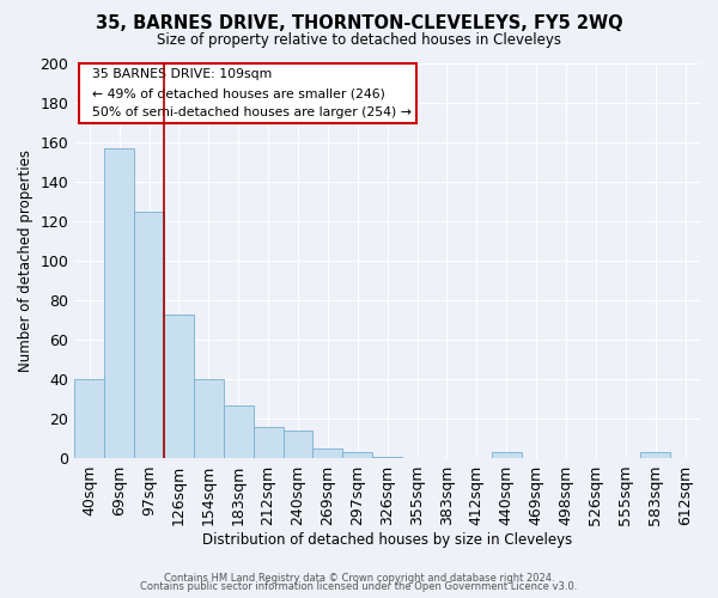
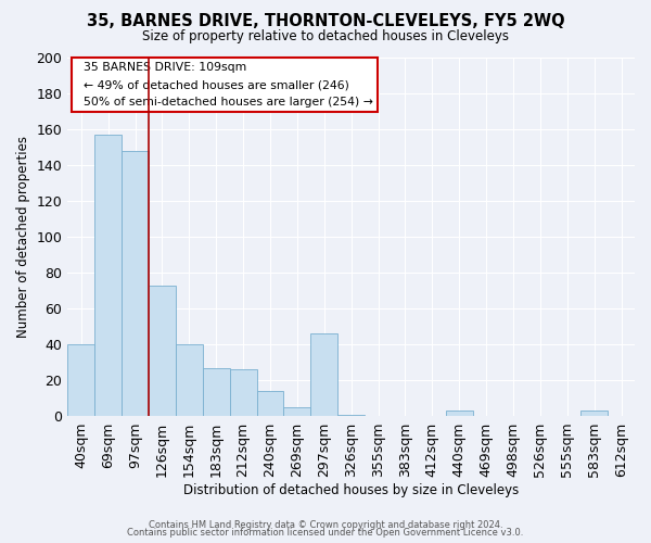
97sqm: 125 -> 148
212sqm: 16 -> 26
297sqm: 3 -> 46
